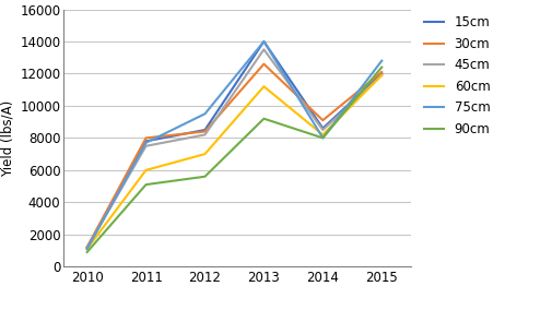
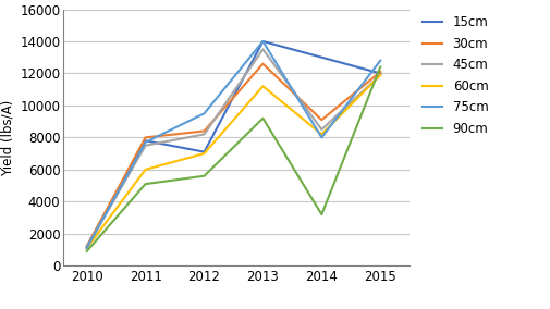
15cm/2012: 8500 -> 7100
15cm/2014: 8600 -> 13000
90cm/2014: 8000 -> 3200
